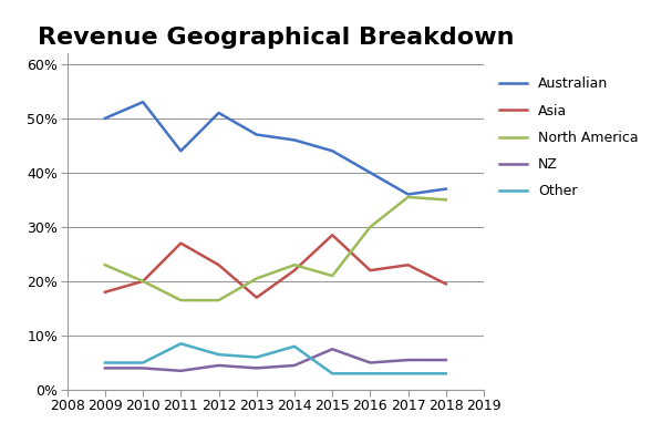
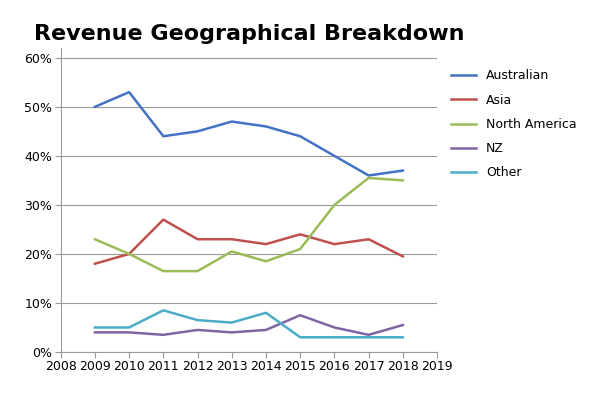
Australian/2012: 51% -> 45%
Asia/2013: 17.0% -> 23.0%
North America/2014: 23.0% -> 18.5%
Asia/2015: 28.5% -> 24.0%
NZ/2017: 5.5% -> 3.5%
